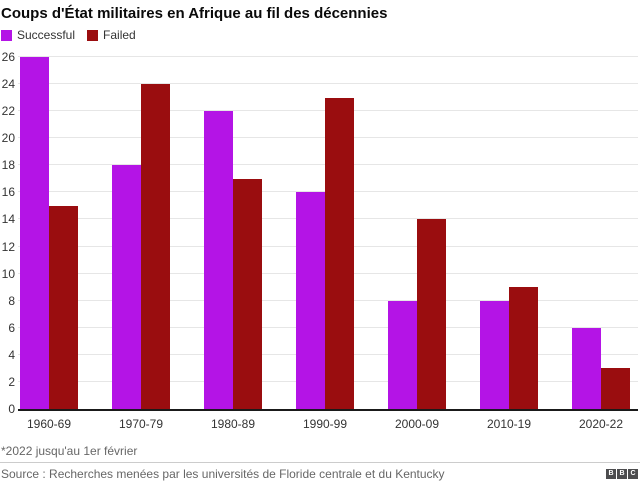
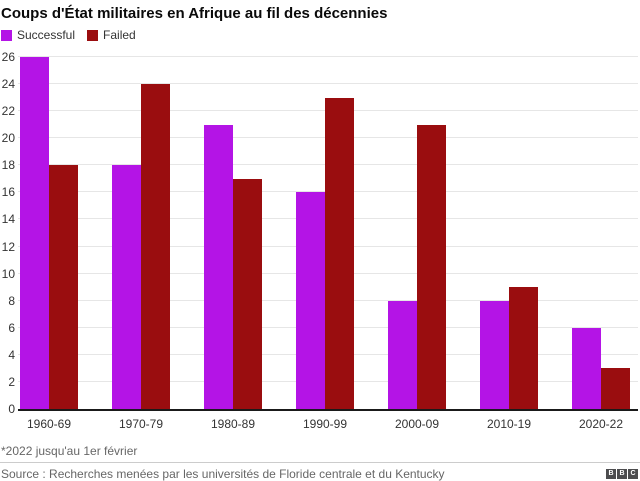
Failed/1960-69: 15 -> 18
Successful/1980-89: 22 -> 21
Failed/2000-09: 14 -> 21
